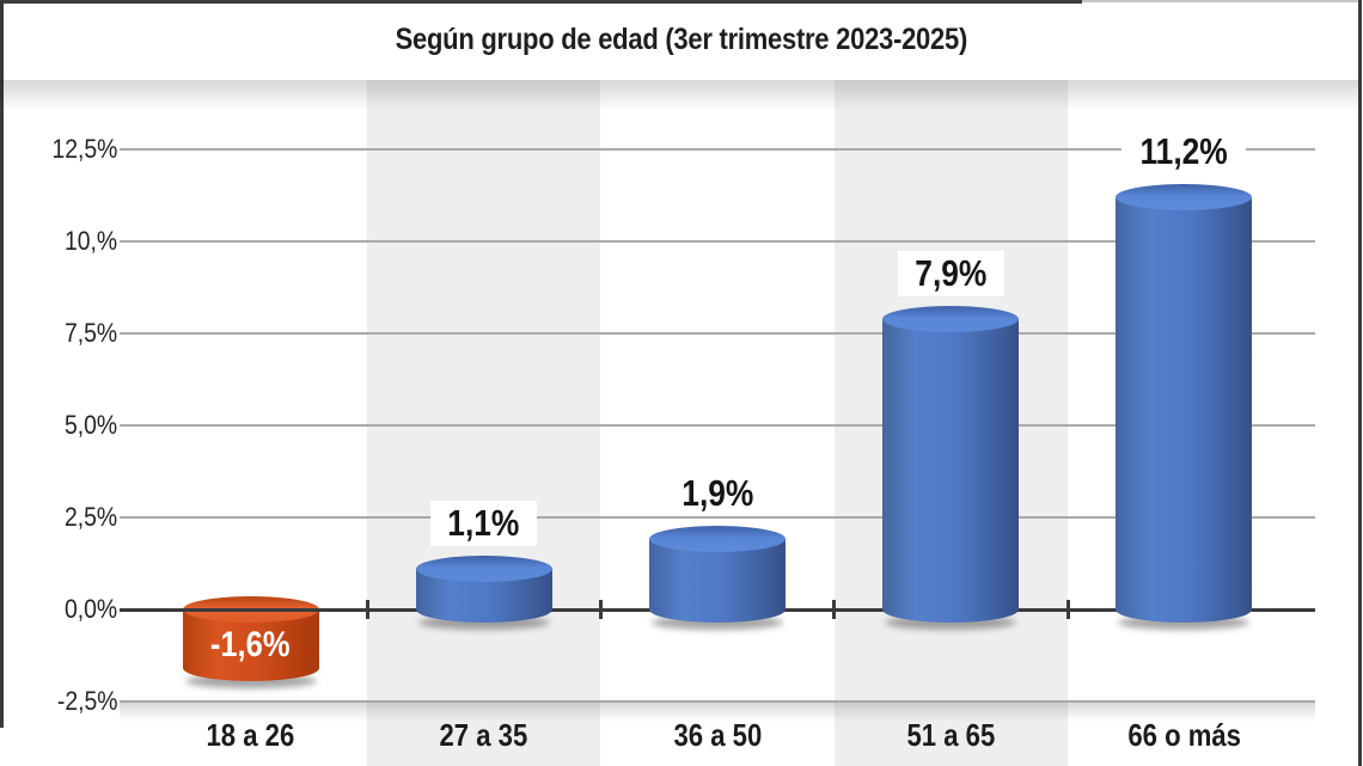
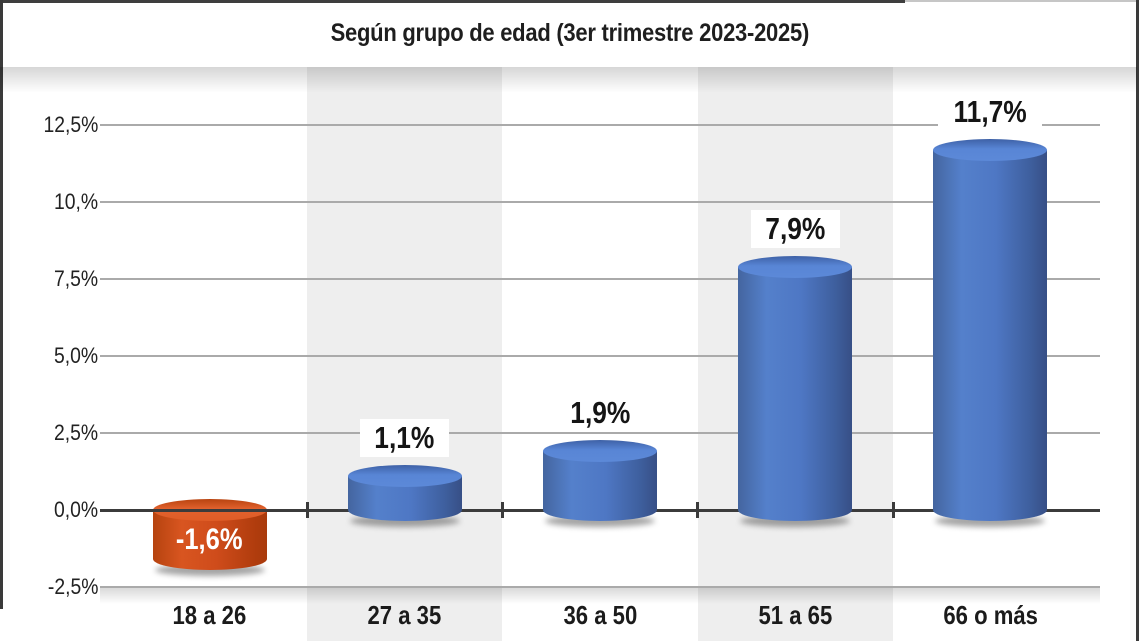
66 o más: 11,2% -> 11,7%
